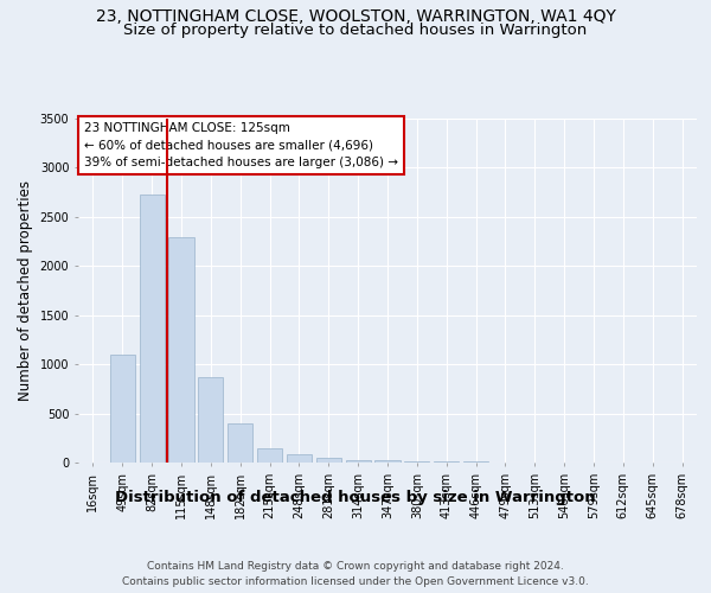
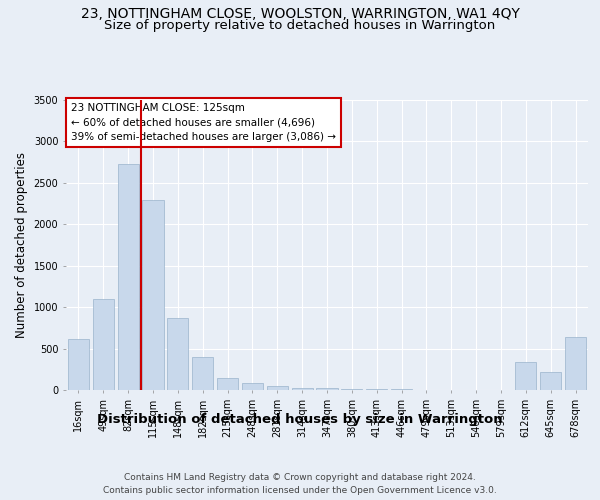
16sqm: 0 -> 620
612sqm: 0 -> 340
645sqm: 0 -> 220
678sqm: 0 -> 640
